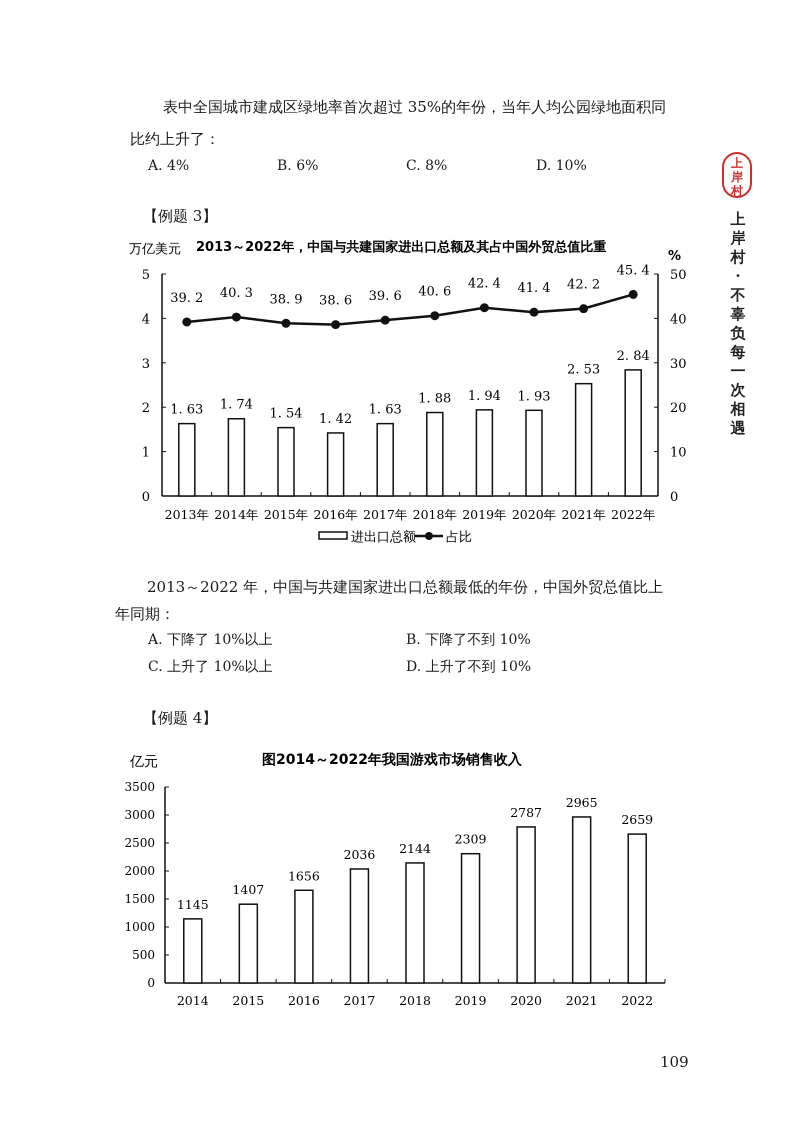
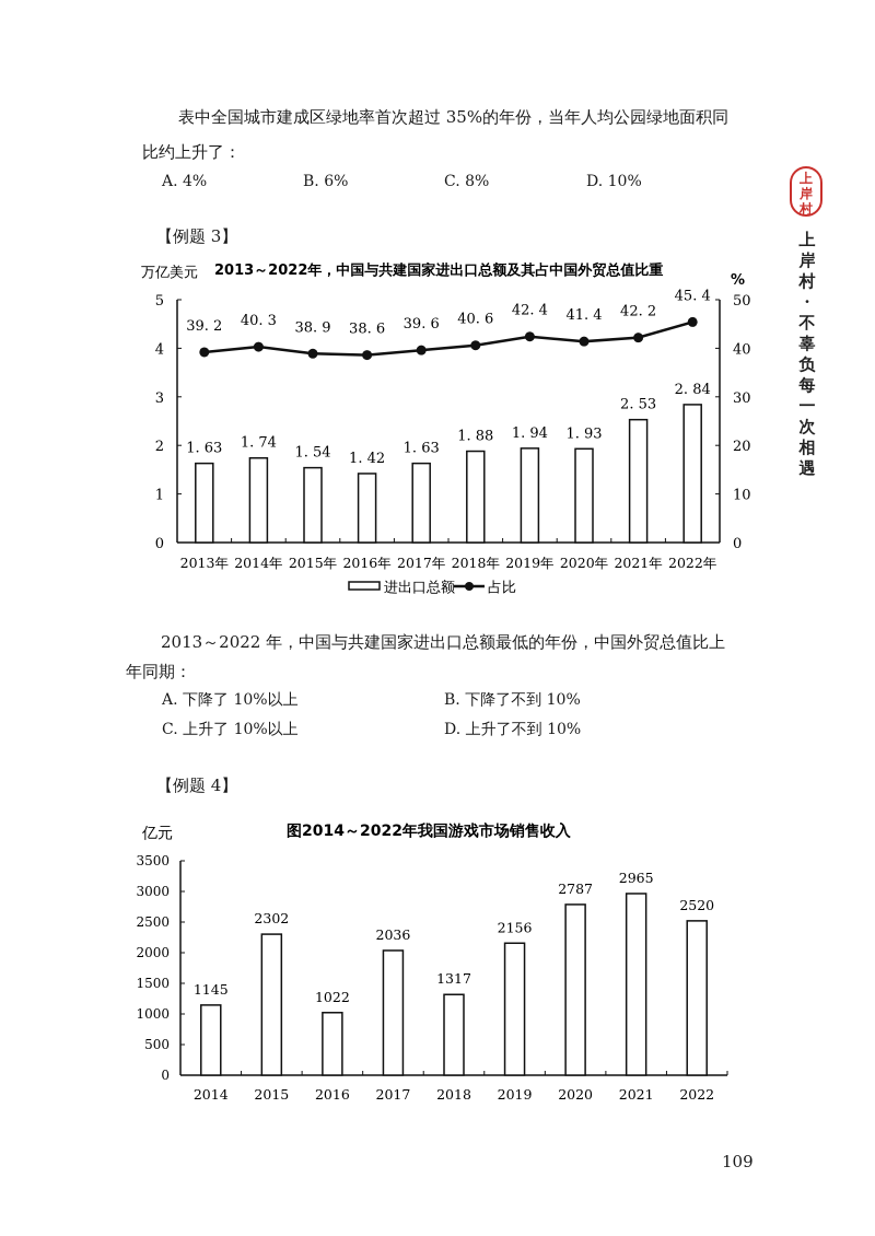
图2014～2022年我国游戏市场销售收入/2015: 1407 -> 2302
图2014～2022年我国游戏市场销售收入/2016: 1656 -> 1022
图2014～2022年我国游戏市场销售收入/2018: 2144 -> 1317
图2014～2022年我国游戏市场销售收入/2019: 2309 -> 2156
图2014～2022年我国游戏市场销售收入/2022: 2659 -> 2520
